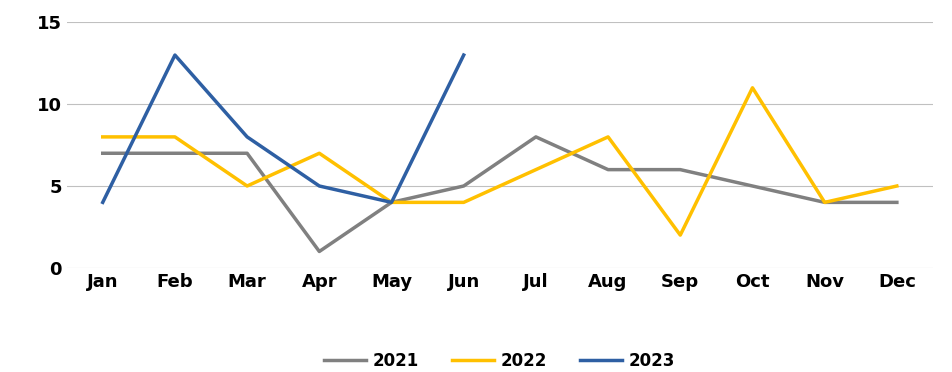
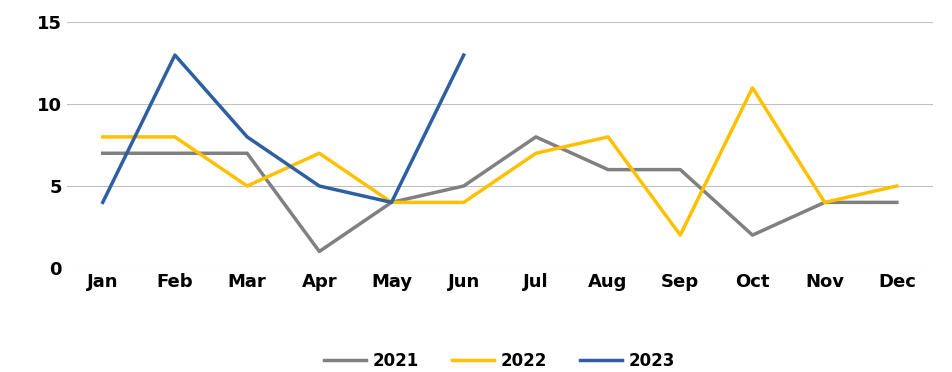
2022/Jul: 6 -> 7
2021/Oct: 5 -> 2
